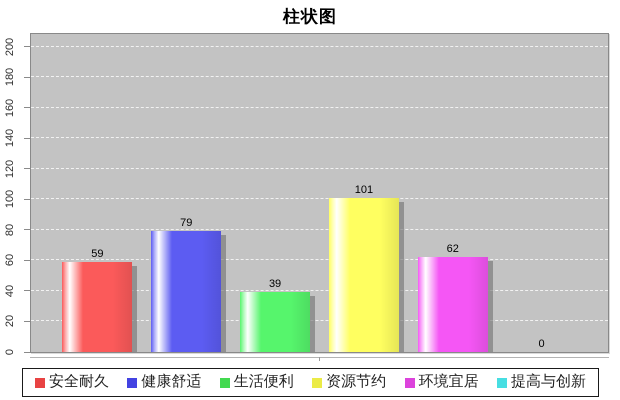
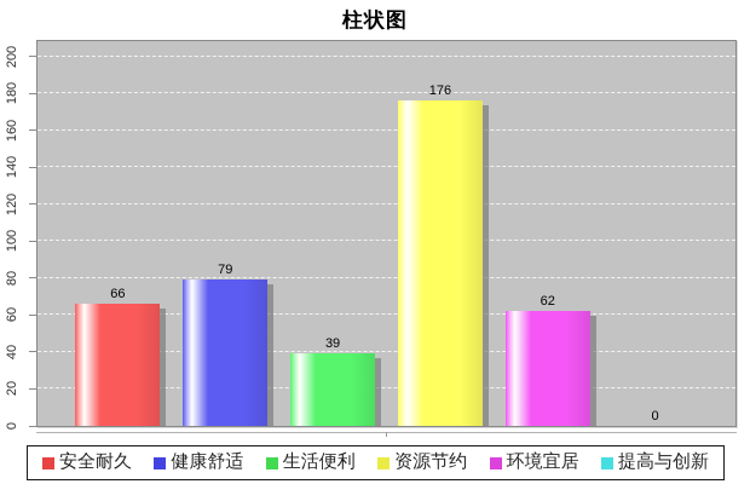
安全耐久: 59 -> 66
资源节约: 101 -> 176
